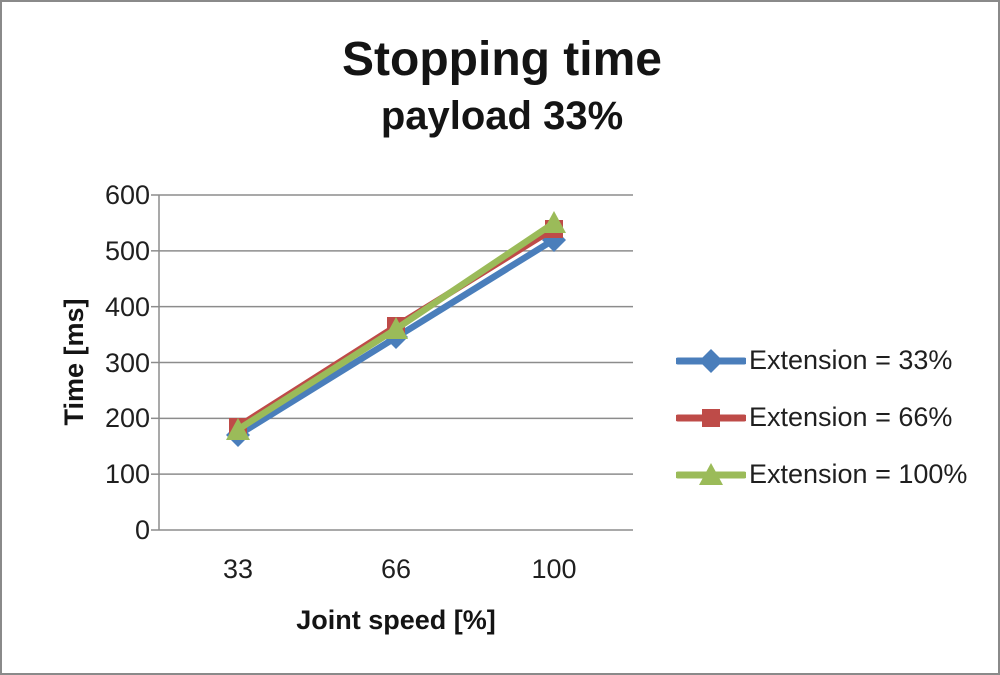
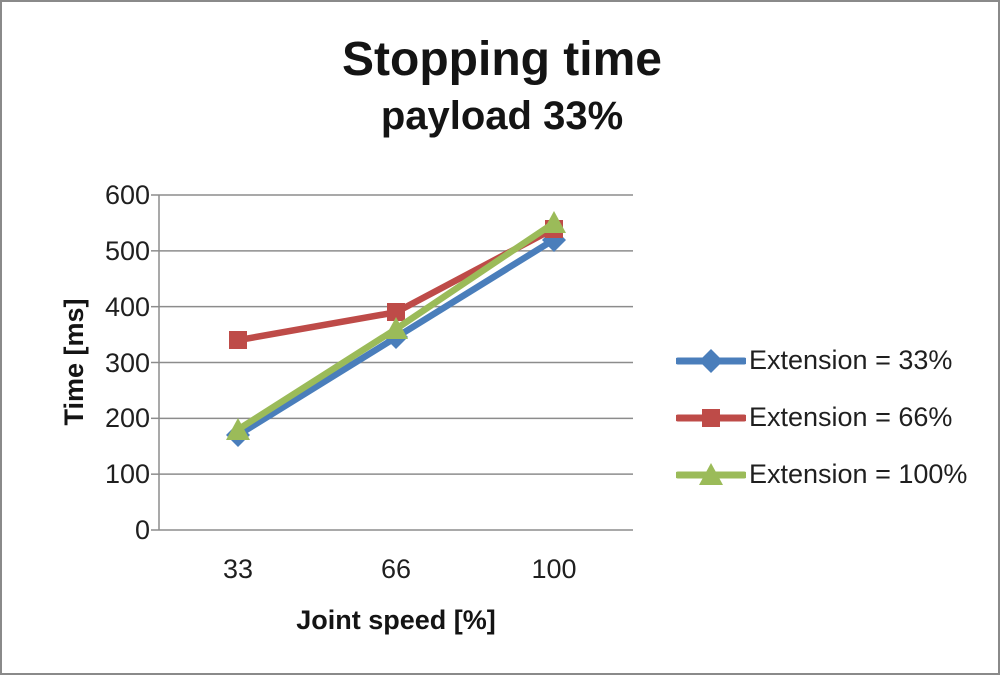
Extension = 66%/33: 180 -> 340
Extension = 66%/66: 360 -> 390
